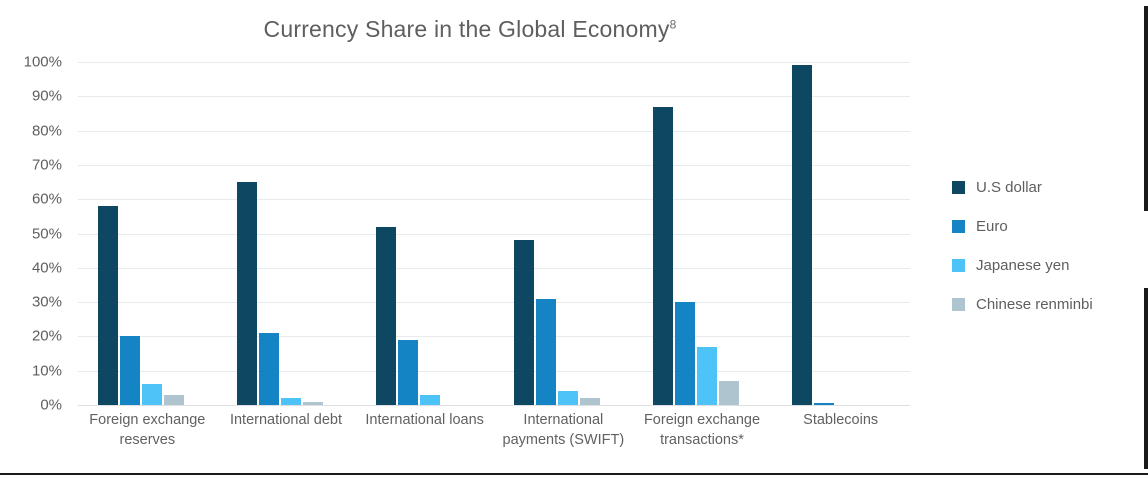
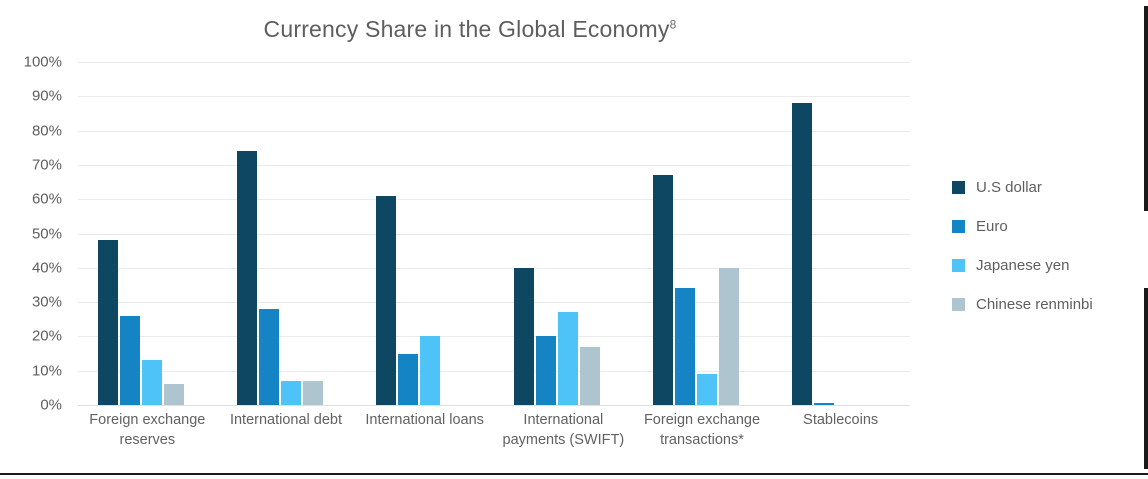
U.S dollar/Foreign exchange reserves: 58% -> 48%
Euro/Foreign exchange reserves: 20% -> 26%
Japanese yen/Foreign exchange reserves: 6% -> 13%
Chinese renminbi/Foreign exchange reserves: 3% -> 6%
U.S dollar/International debt: 65% -> 74%
Euro/International debt: 21% -> 28%
Japanese yen/International debt: 2% -> 7%
Chinese renminbi/International debt: 1% -> 7%
U.S dollar/International loans: 52% -> 61%
Euro/International loans: 19% -> 15%
Japanese yen/International loans: 3% -> 20%
U.S dollar/International payments (SWIFT): 48% -> 40%
Euro/International payments (SWIFT): 31% -> 20%
Japanese yen/International payments (SWIFT): 4% -> 27%
Chinese renminbi/International payments (SWIFT): 2% -> 17%
U.S dollar/Foreign exchange transactions*: 87% -> 67%
Euro/Foreign exchange transactions*: 30% -> 34%
Japanese yen/Foreign exchange transactions*: 17% -> 9%
Chinese renminbi/Foreign exchange transactions*: 7% -> 40%
U.S dollar/Stablecoins: 99% -> 88%
